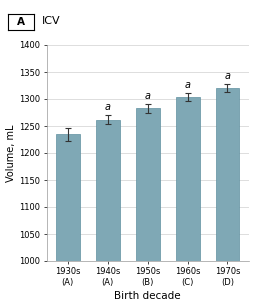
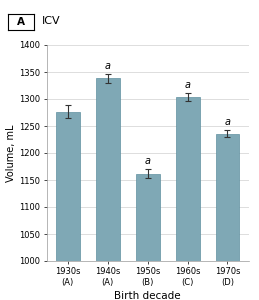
1930s (A): 1235 -> 1276
1940s (A): 1262 -> 1338
1950s (B): 1283 -> 1162
1970s (D): 1320 -> 1236
